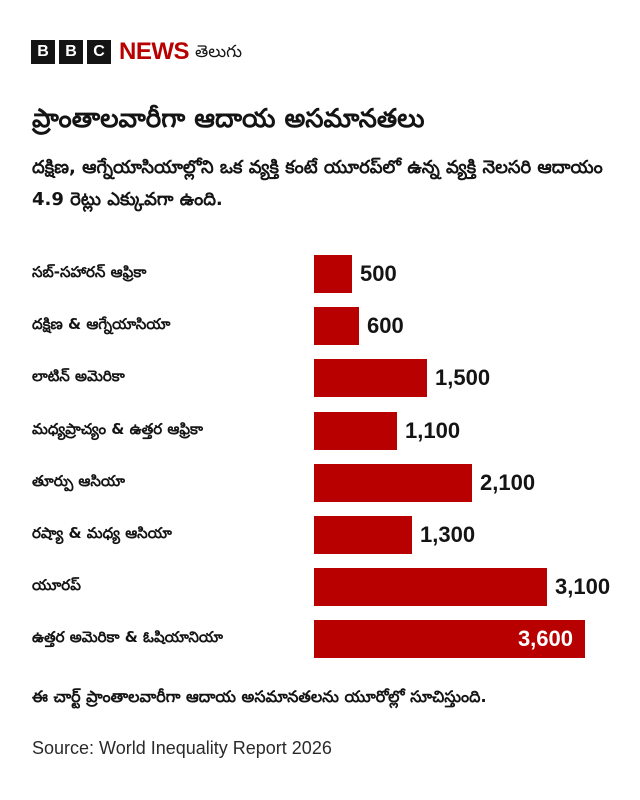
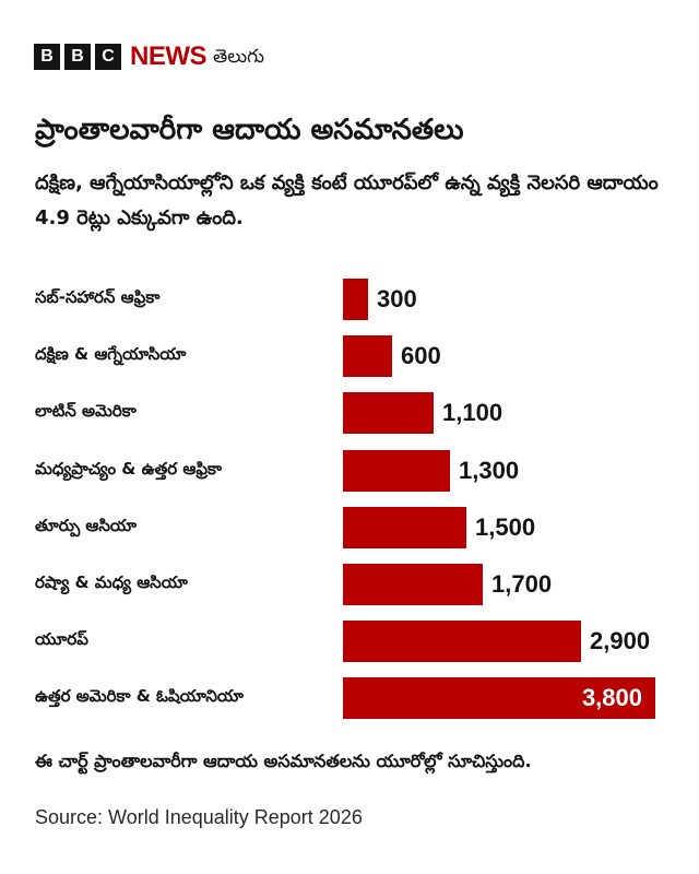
సబ్-సహారన్ ఆఫ్రికా: 500 -> 300
లాటిన్ అమెరికా: 1,500 -> 1,100
మధ్యప్రాచ్యం & ఉత్తర ఆఫ్రికా: 1,100 -> 1,300
తూర్పు ఆసియా: 2,100 -> 1,500
రష్యా & మధ్య ఆసియా: 1,300 -> 1,700
యూరప్: 3,100 -> 2,900
ఉత్తర అమెరికా & ఓషియానియా: 3,600 -> 3,800
